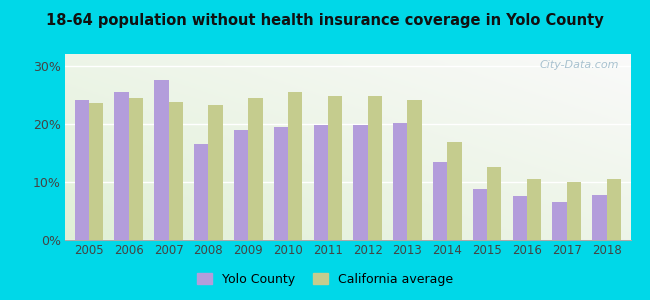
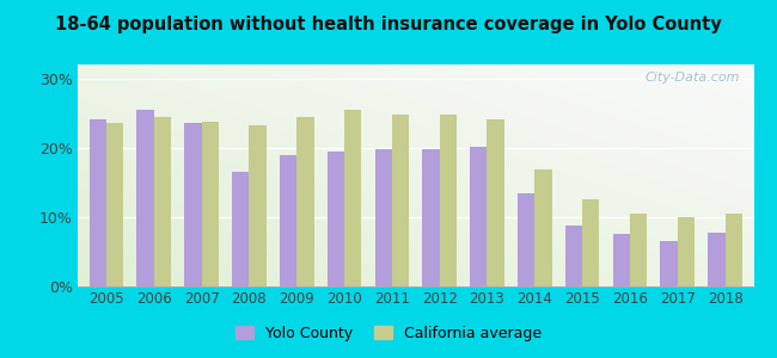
Yolo County/2007: 27.6% -> 23.5%
